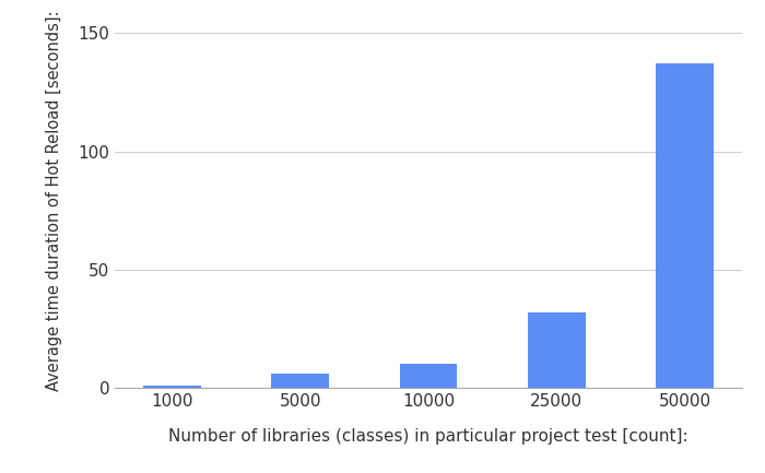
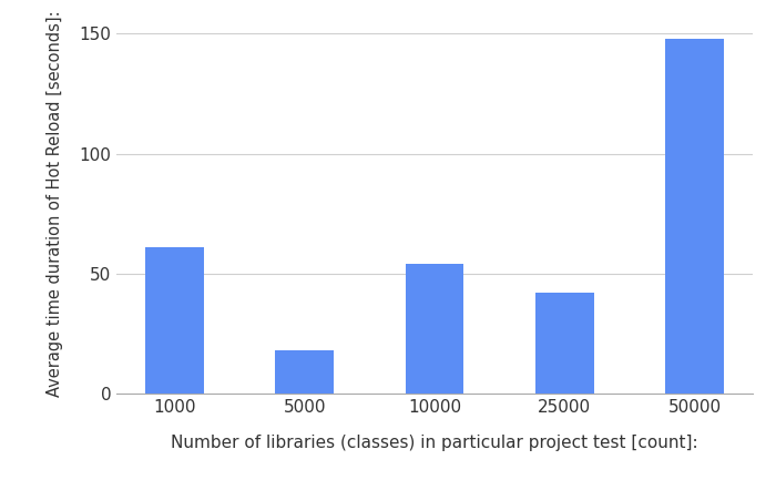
1000: 1 -> 61
5000: 6 -> 18
10000: 10 -> 54
25000: 32 -> 42
50000: 137 -> 148
